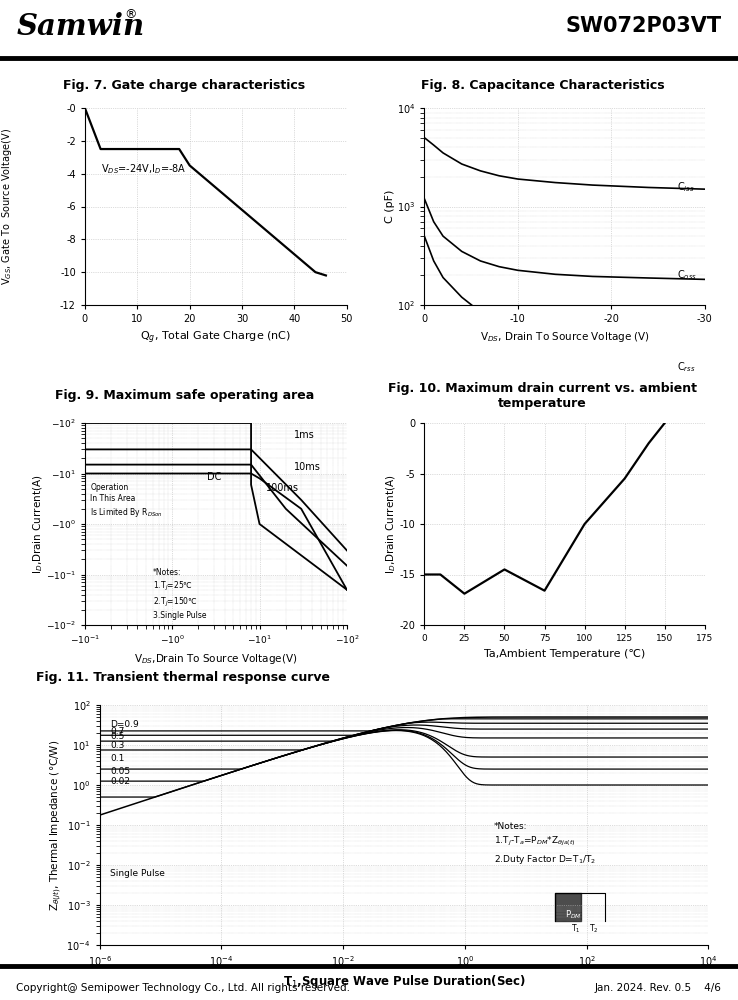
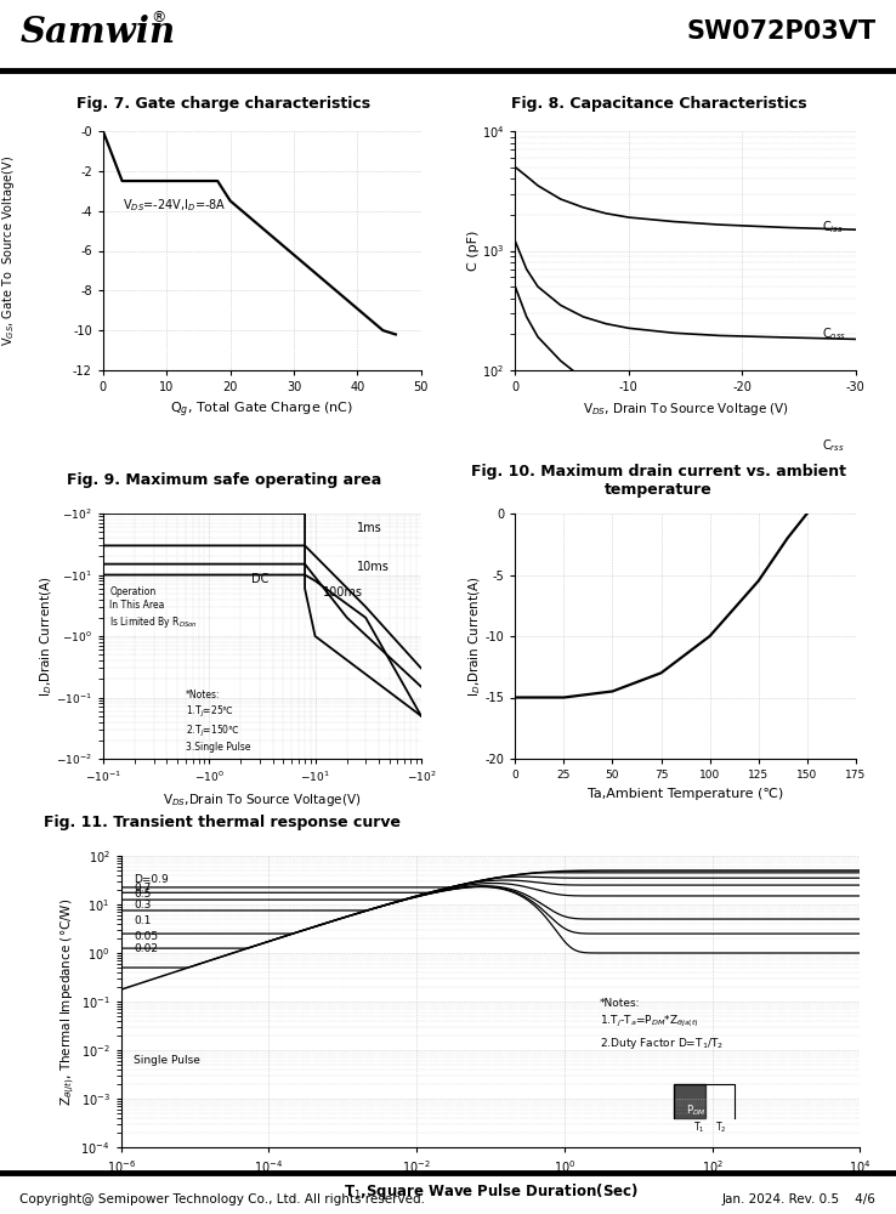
25: -16.9 -> -15.0
75: -16.6 -> -13.0
